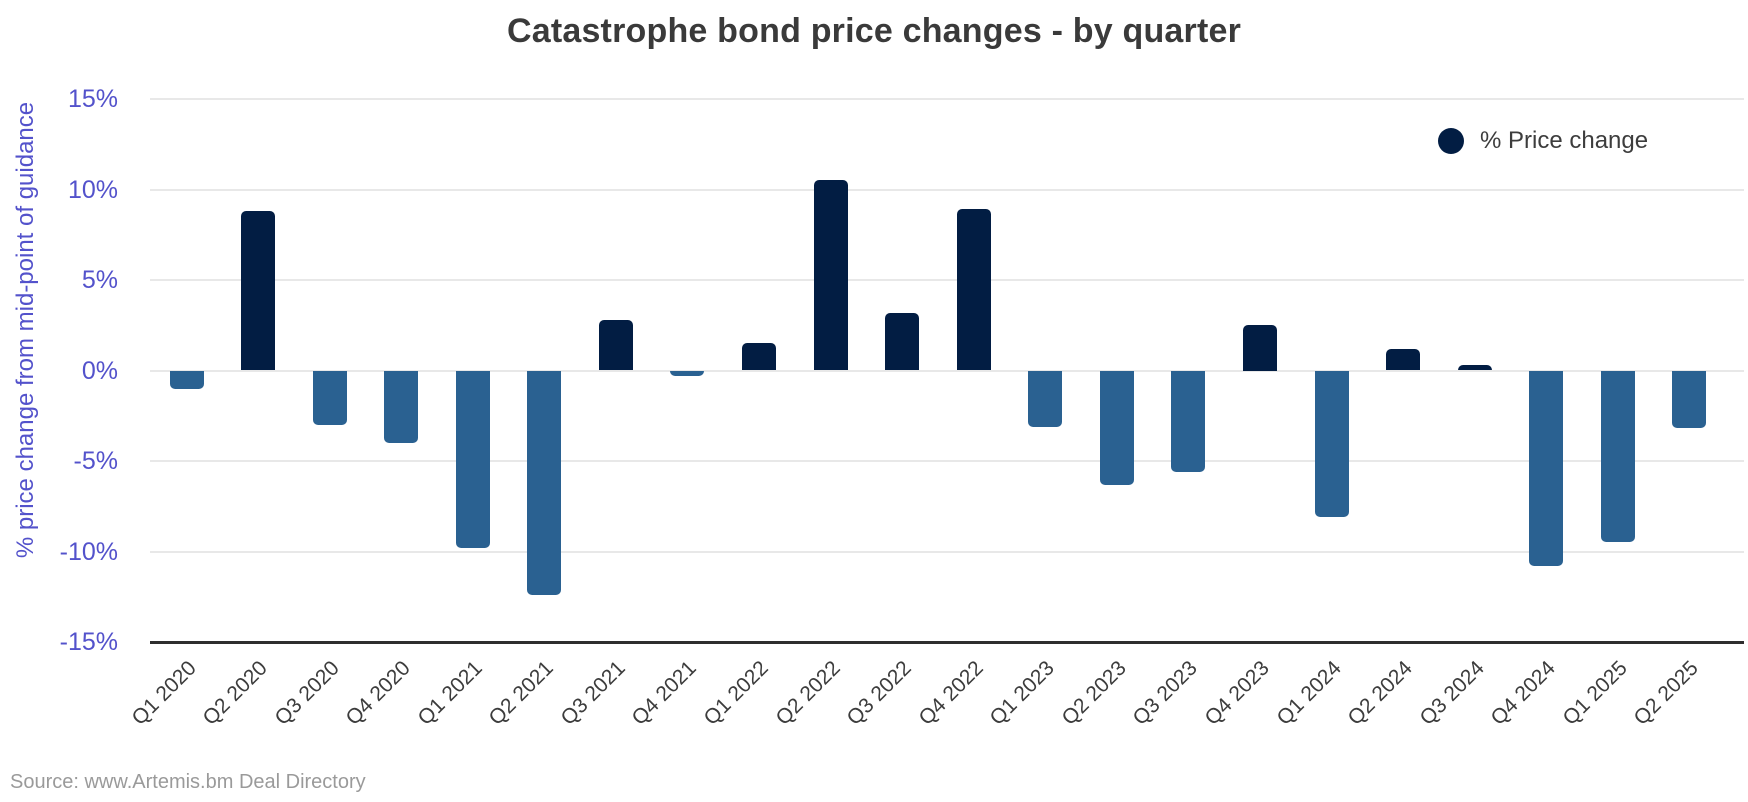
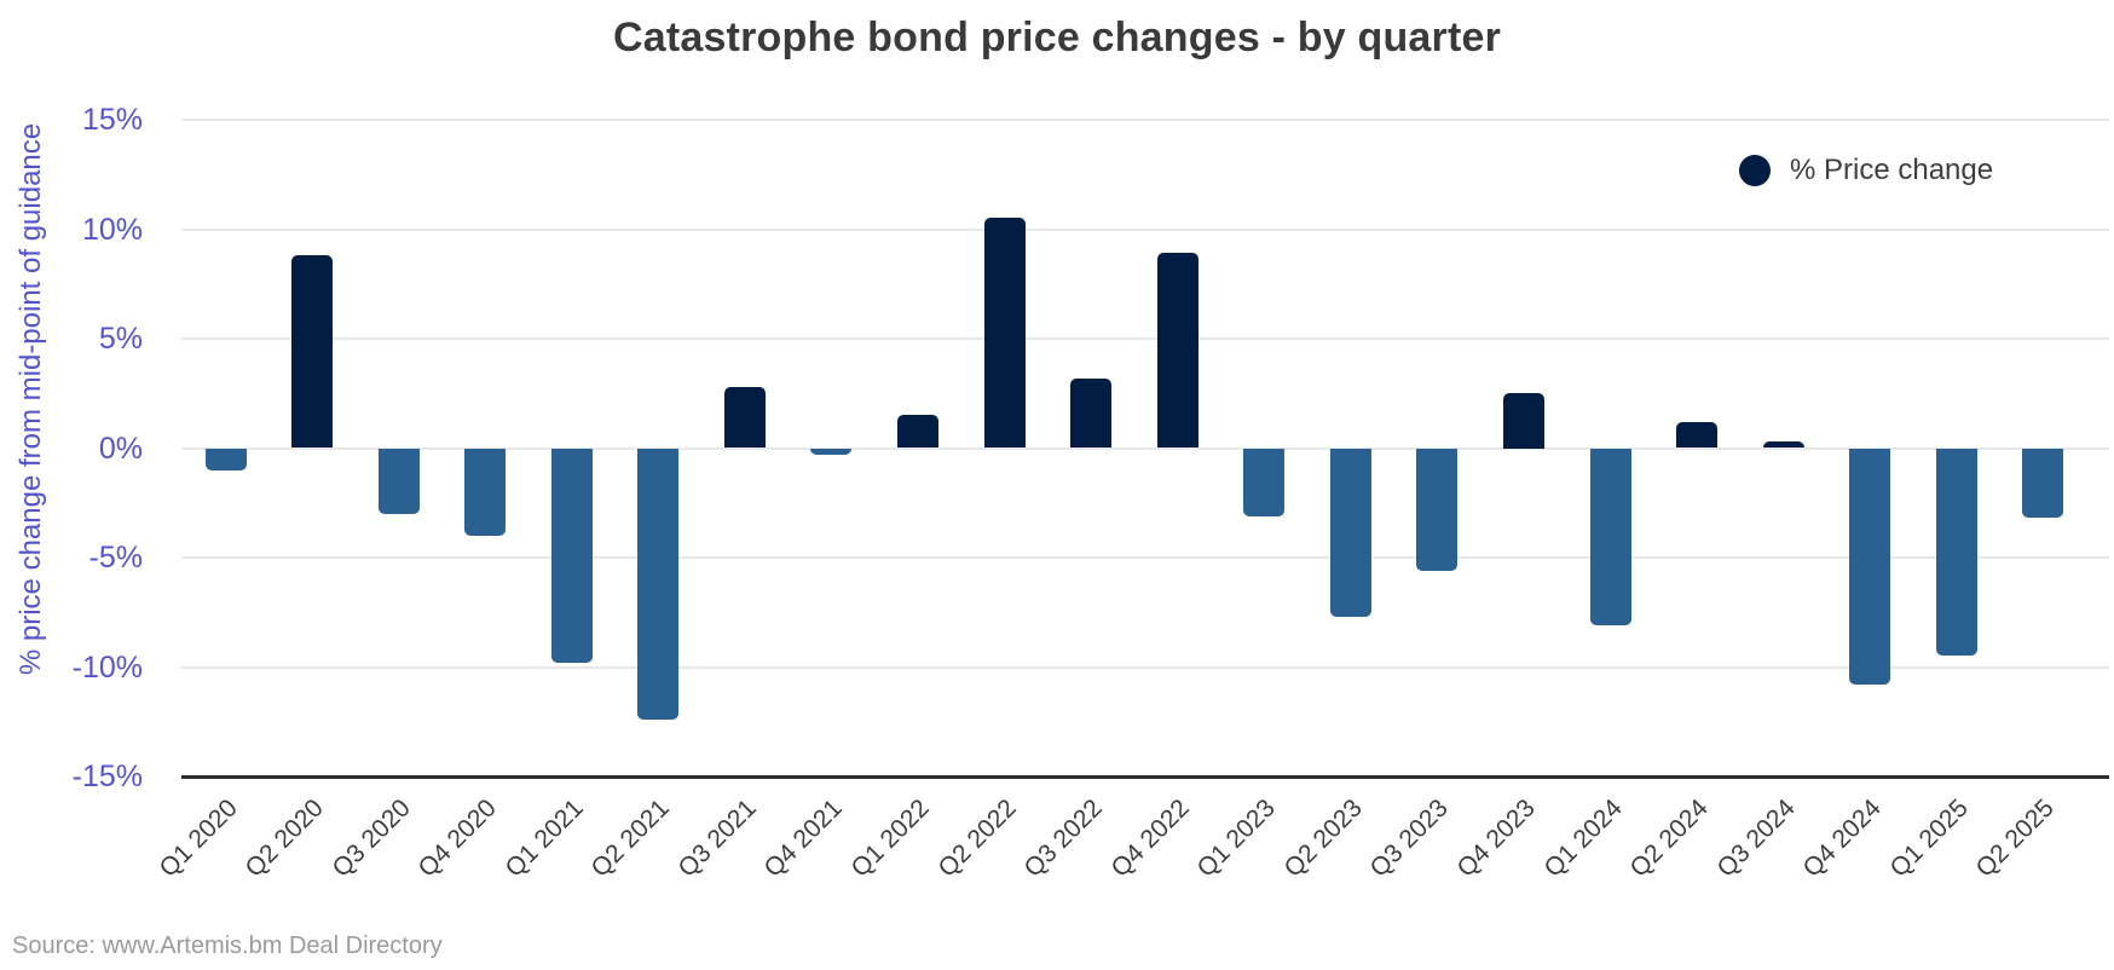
Q2 2023: -6.3% -> -7.7%
